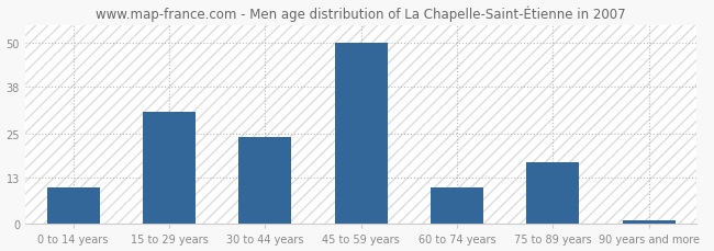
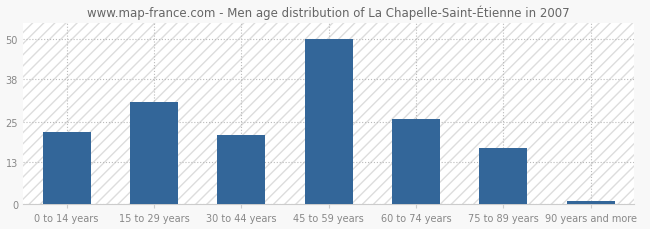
0 to 14 years: 10 -> 22
30 to 44 years: 24 -> 21
60 to 74 years: 10 -> 26
